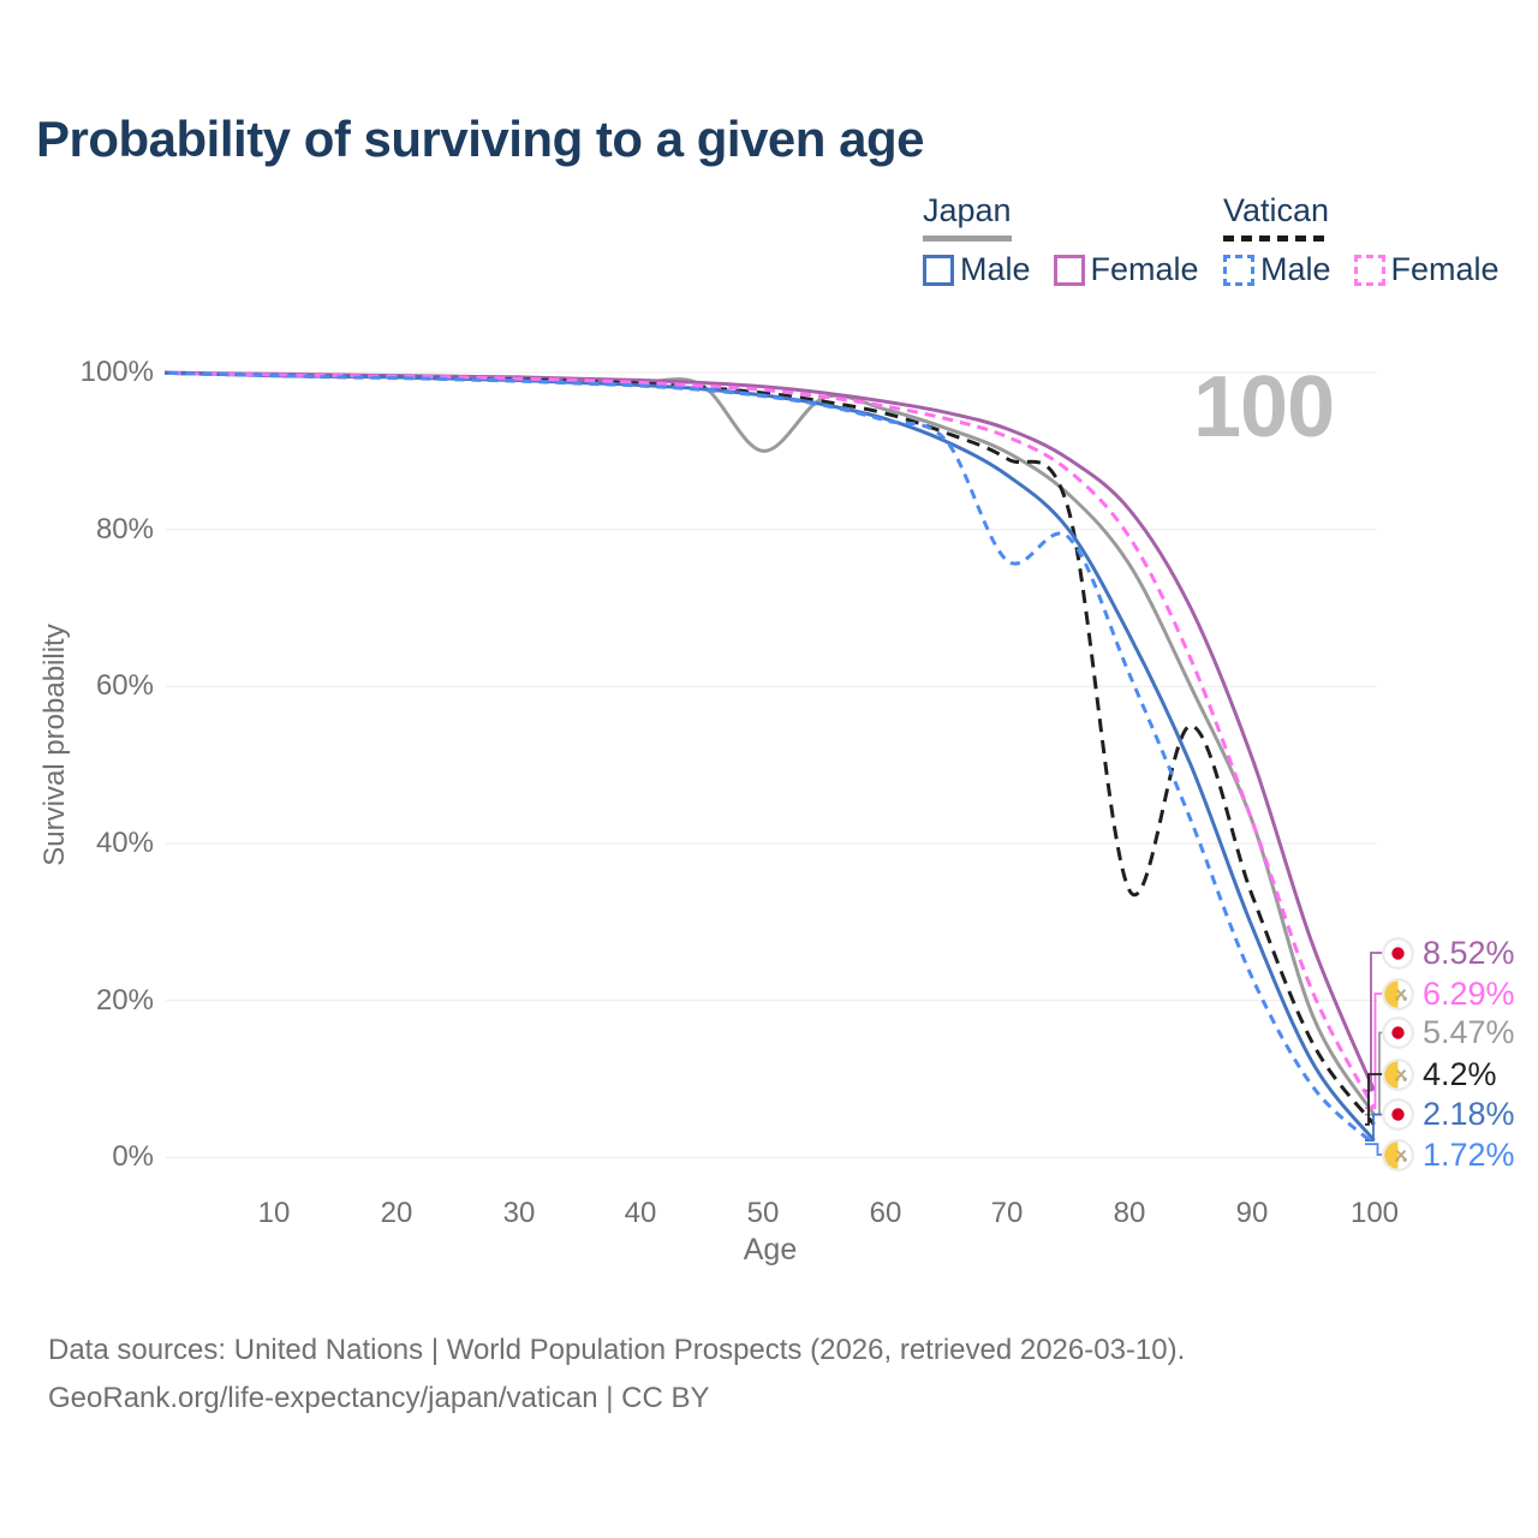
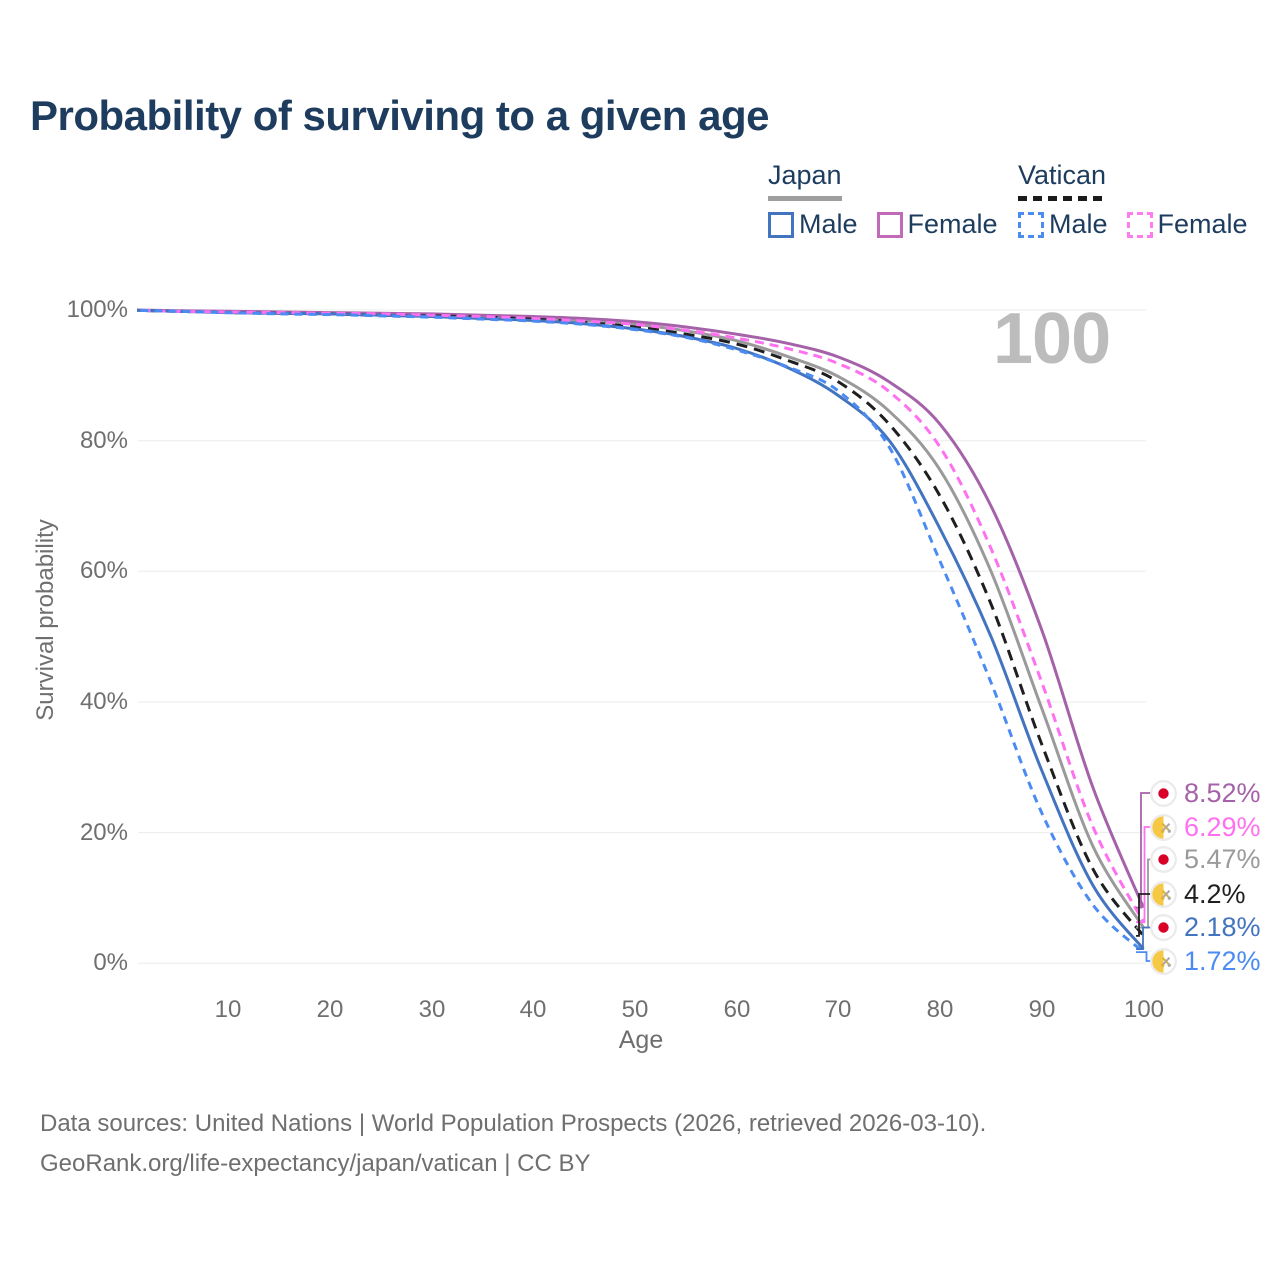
Japan/50: 90% -> 98%
Vatican Male/70: 76% -> 88%
Vatican/80: 34% -> 72%
Japan/90: 43% -> 39%
